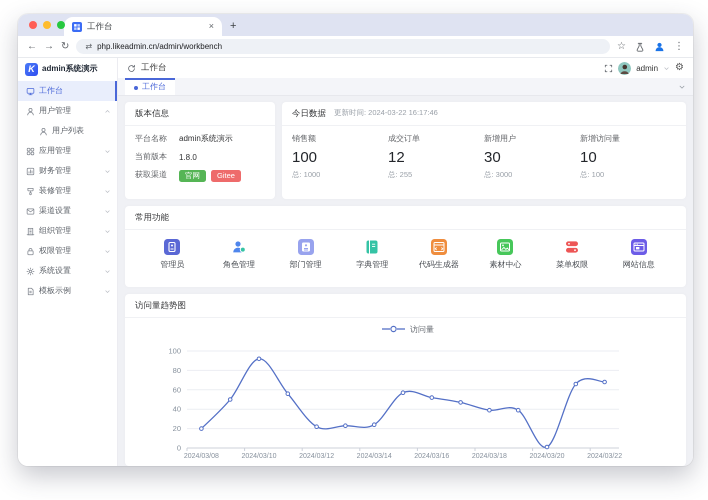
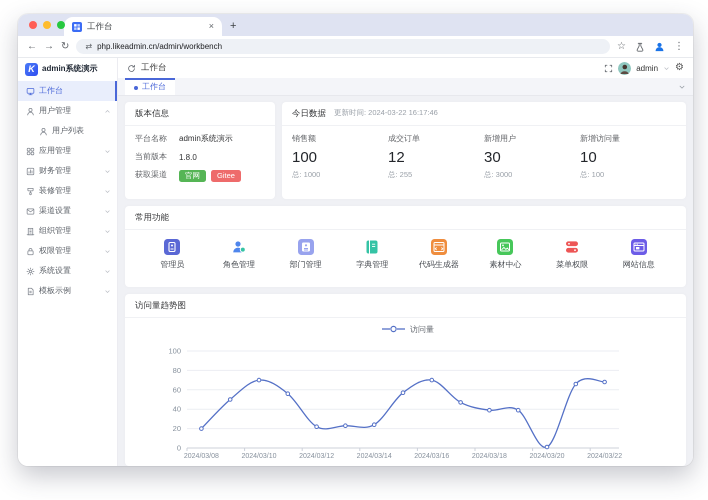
2024/03/10: 90 -> 70
2024/03/16: 50 -> 70
